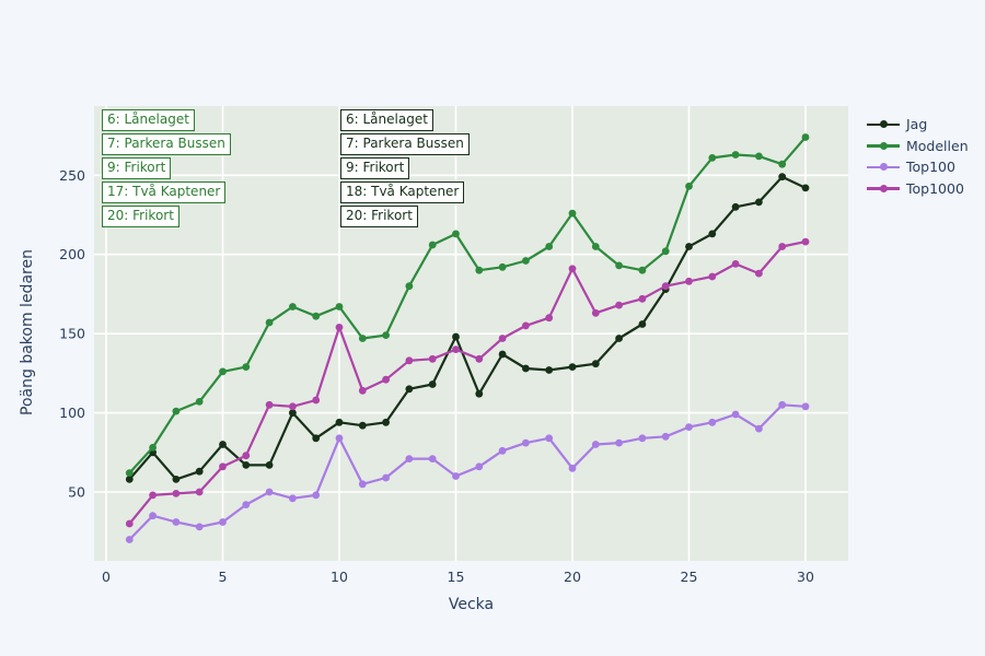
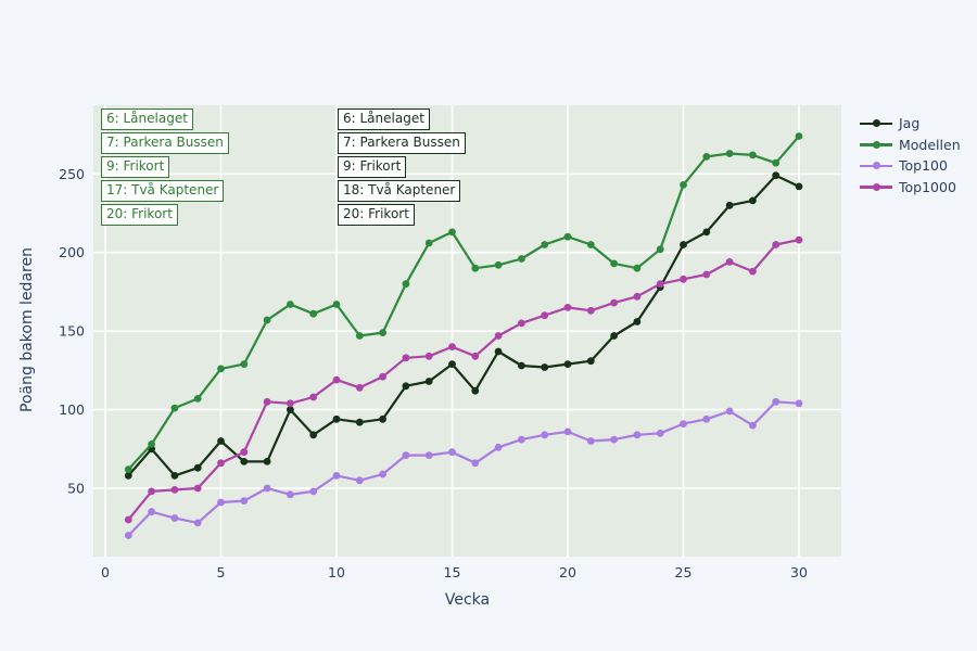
Top100/5: 31 -> 41
Top100/10: 84 -> 58
Top1000/10: 154 -> 119
Jag/15: 148 -> 129
Top100/15: 60 -> 73
Modellen/20: 226 -> 210
Top100/20: 65 -> 86
Top1000/20: 191 -> 165
